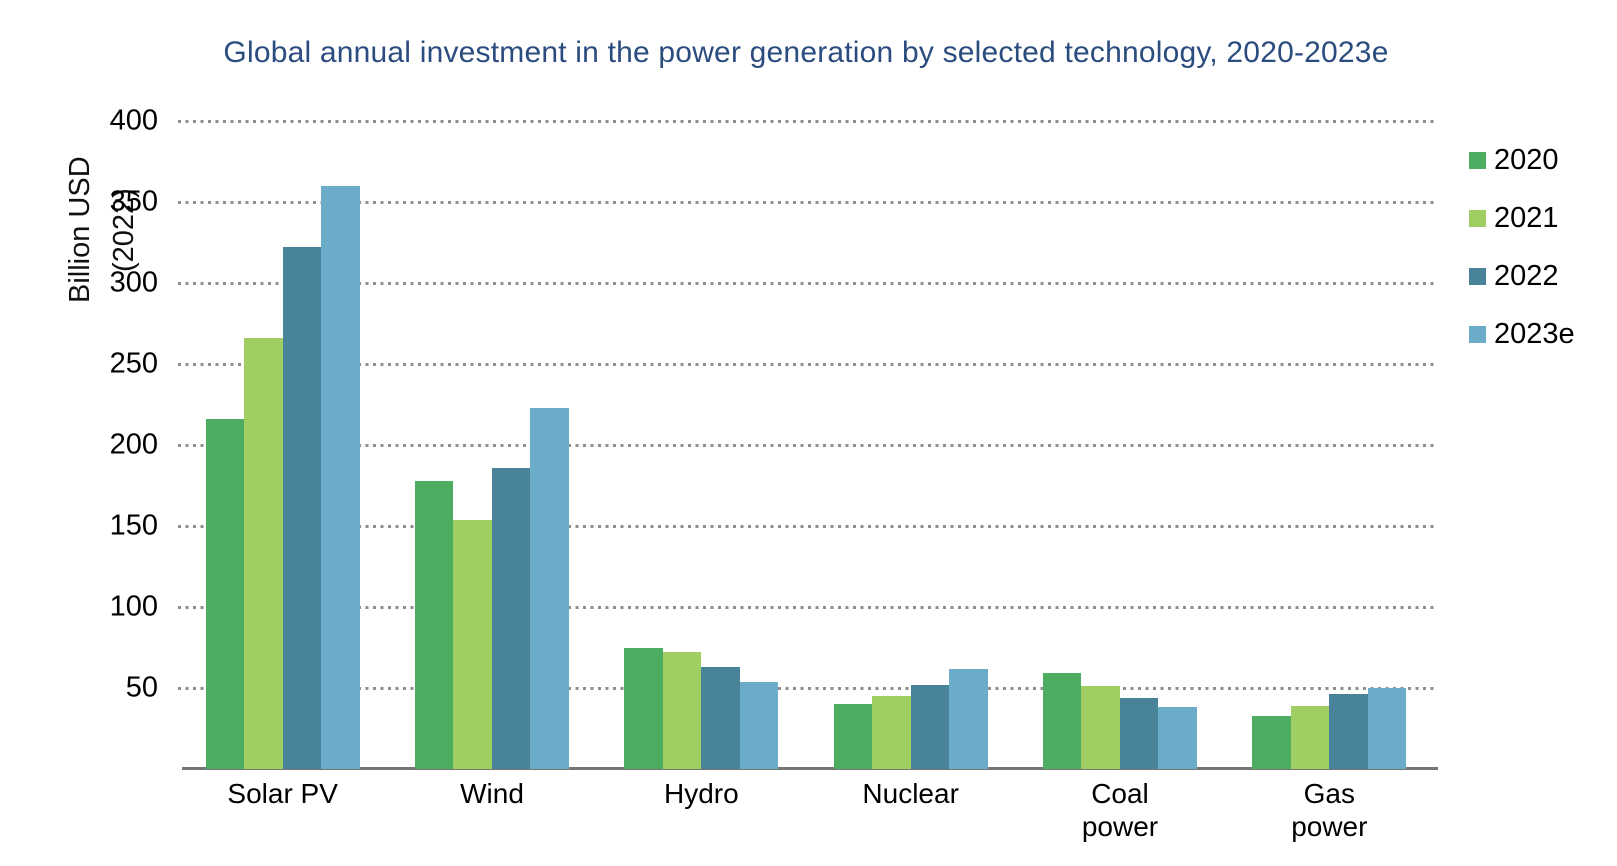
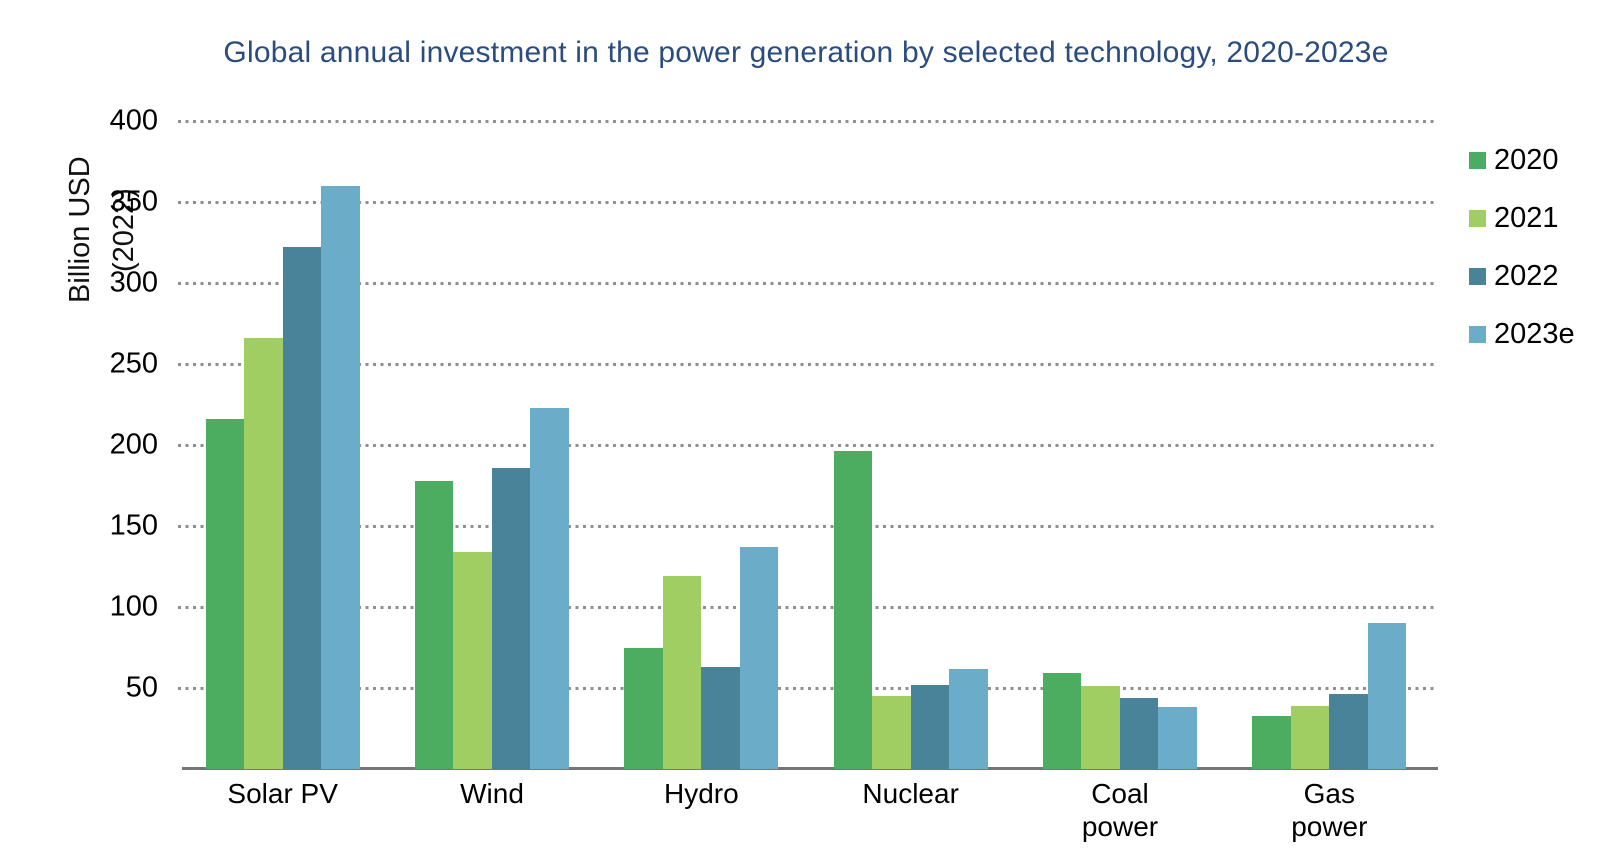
2021/Wind: 154 -> 134
2021/Hydro: 72 -> 119
2023e/Hydro: 54 -> 137
2020/Nuclear: 40 -> 196
2023e/Gas power: 50 -> 90
